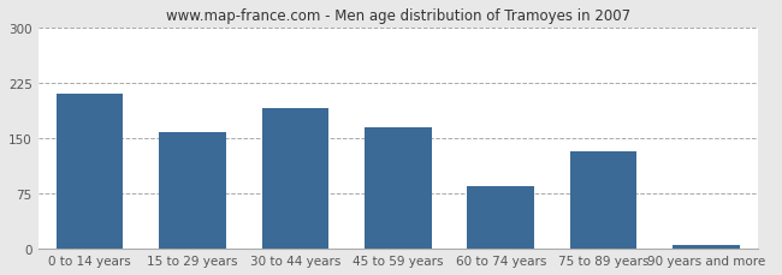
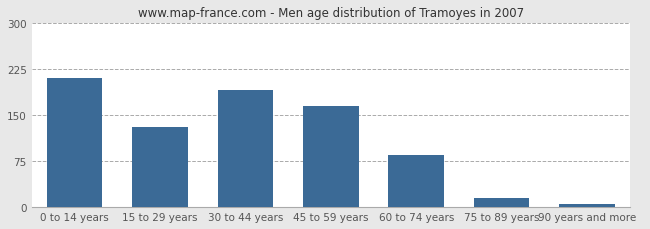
15 to 29 years: 158 -> 130
75 to 89 years: 132 -> 15
